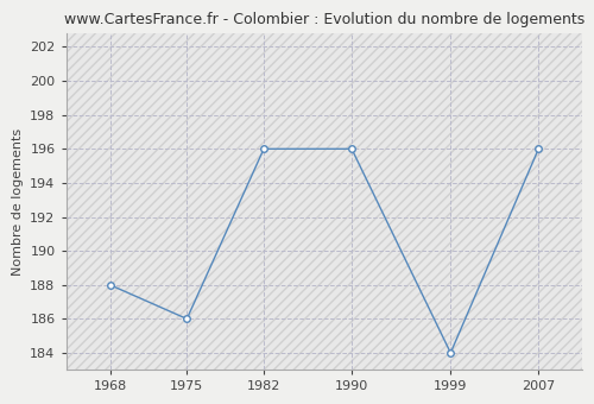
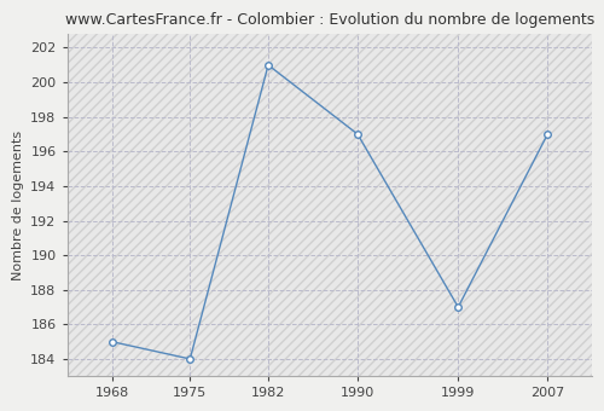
1968: 188 -> 185
1975: 186 -> 184
1982: 196 -> 201
1990: 196 -> 197
1999: 184 -> 187
2007: 196 -> 197
